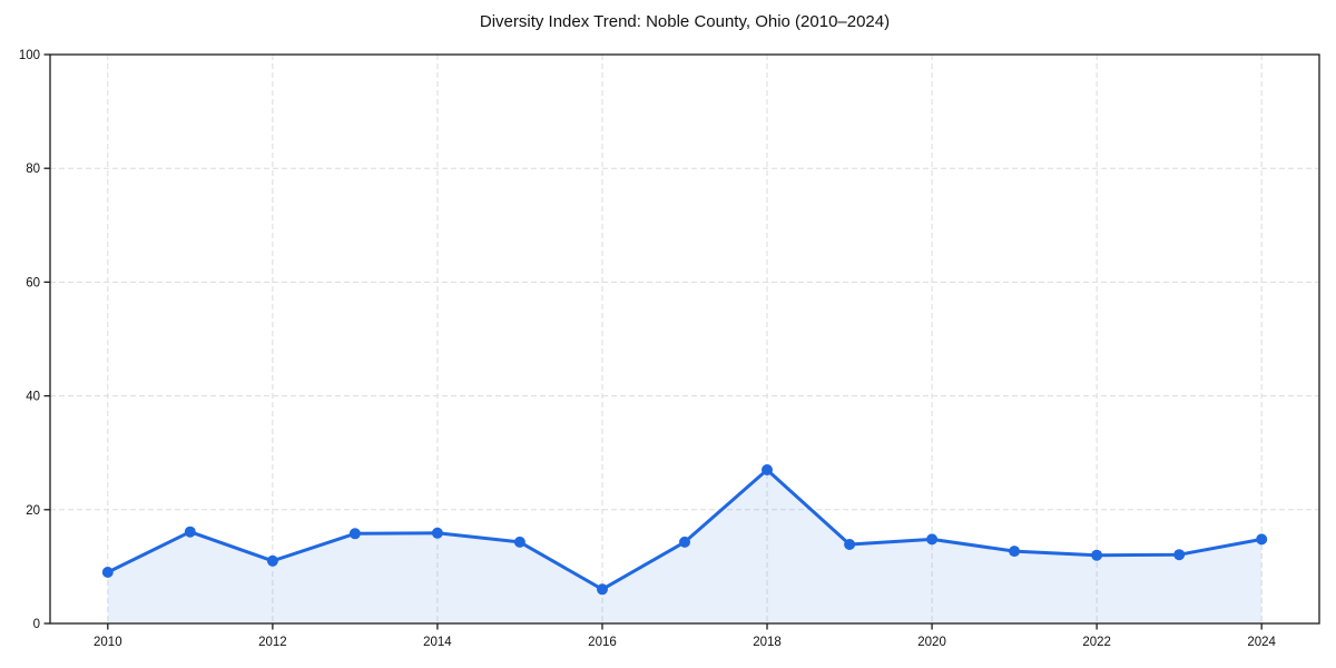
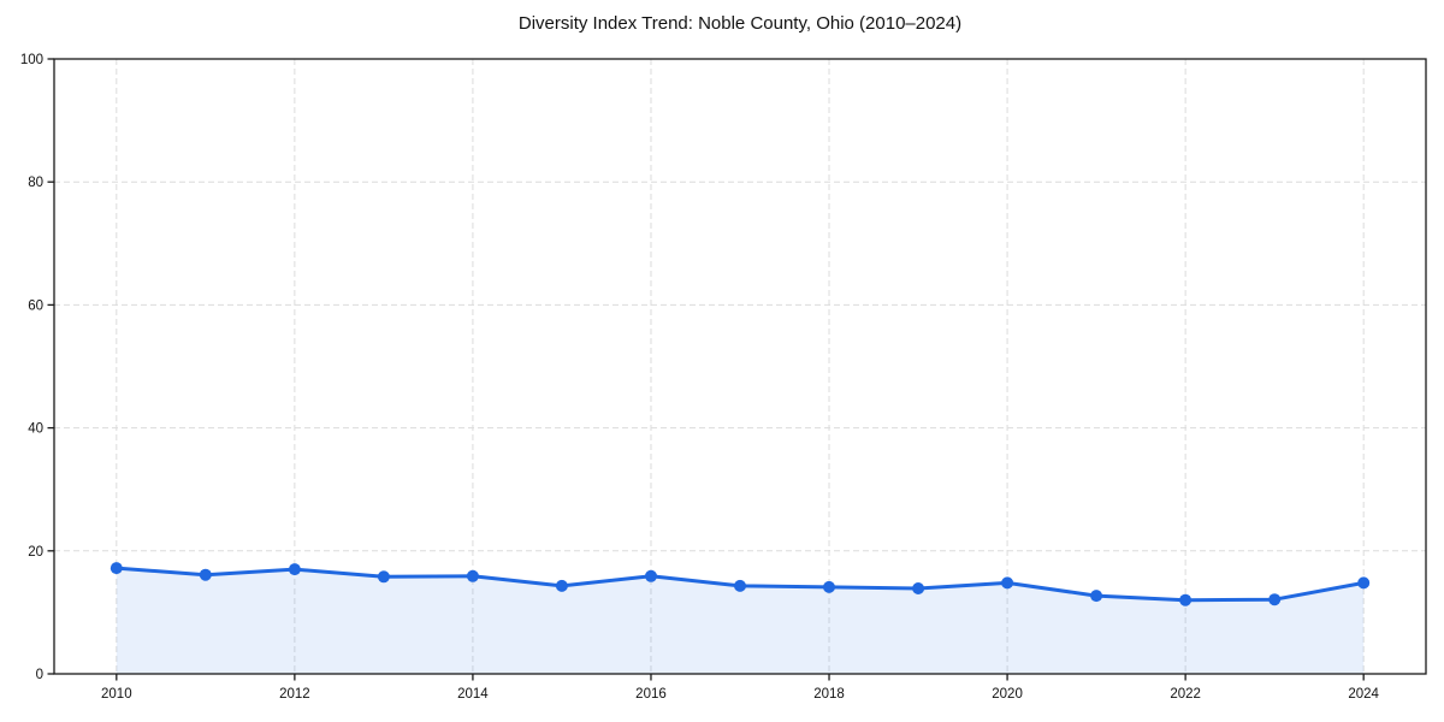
2010: 9 -> 17
2012: 11 -> 17
2016: 6 -> 16
2018: 27 -> 14
